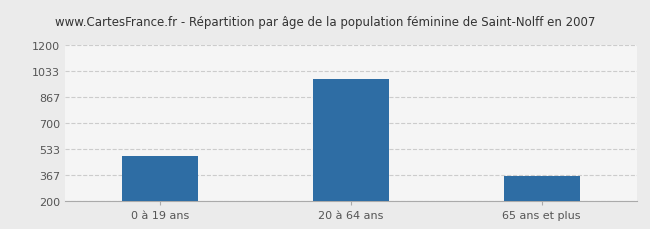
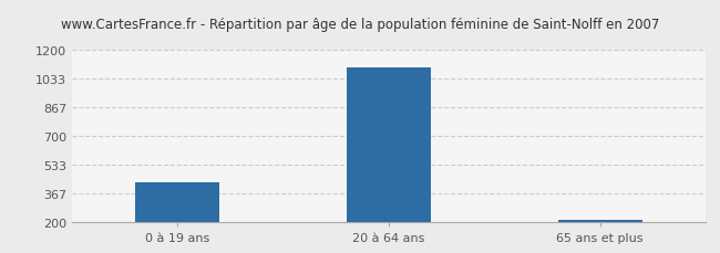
0 à 19 ans: 490 -> 430
20 à 64 ans: 980 -> 1100
65 ans et plus: 360 -> 220
